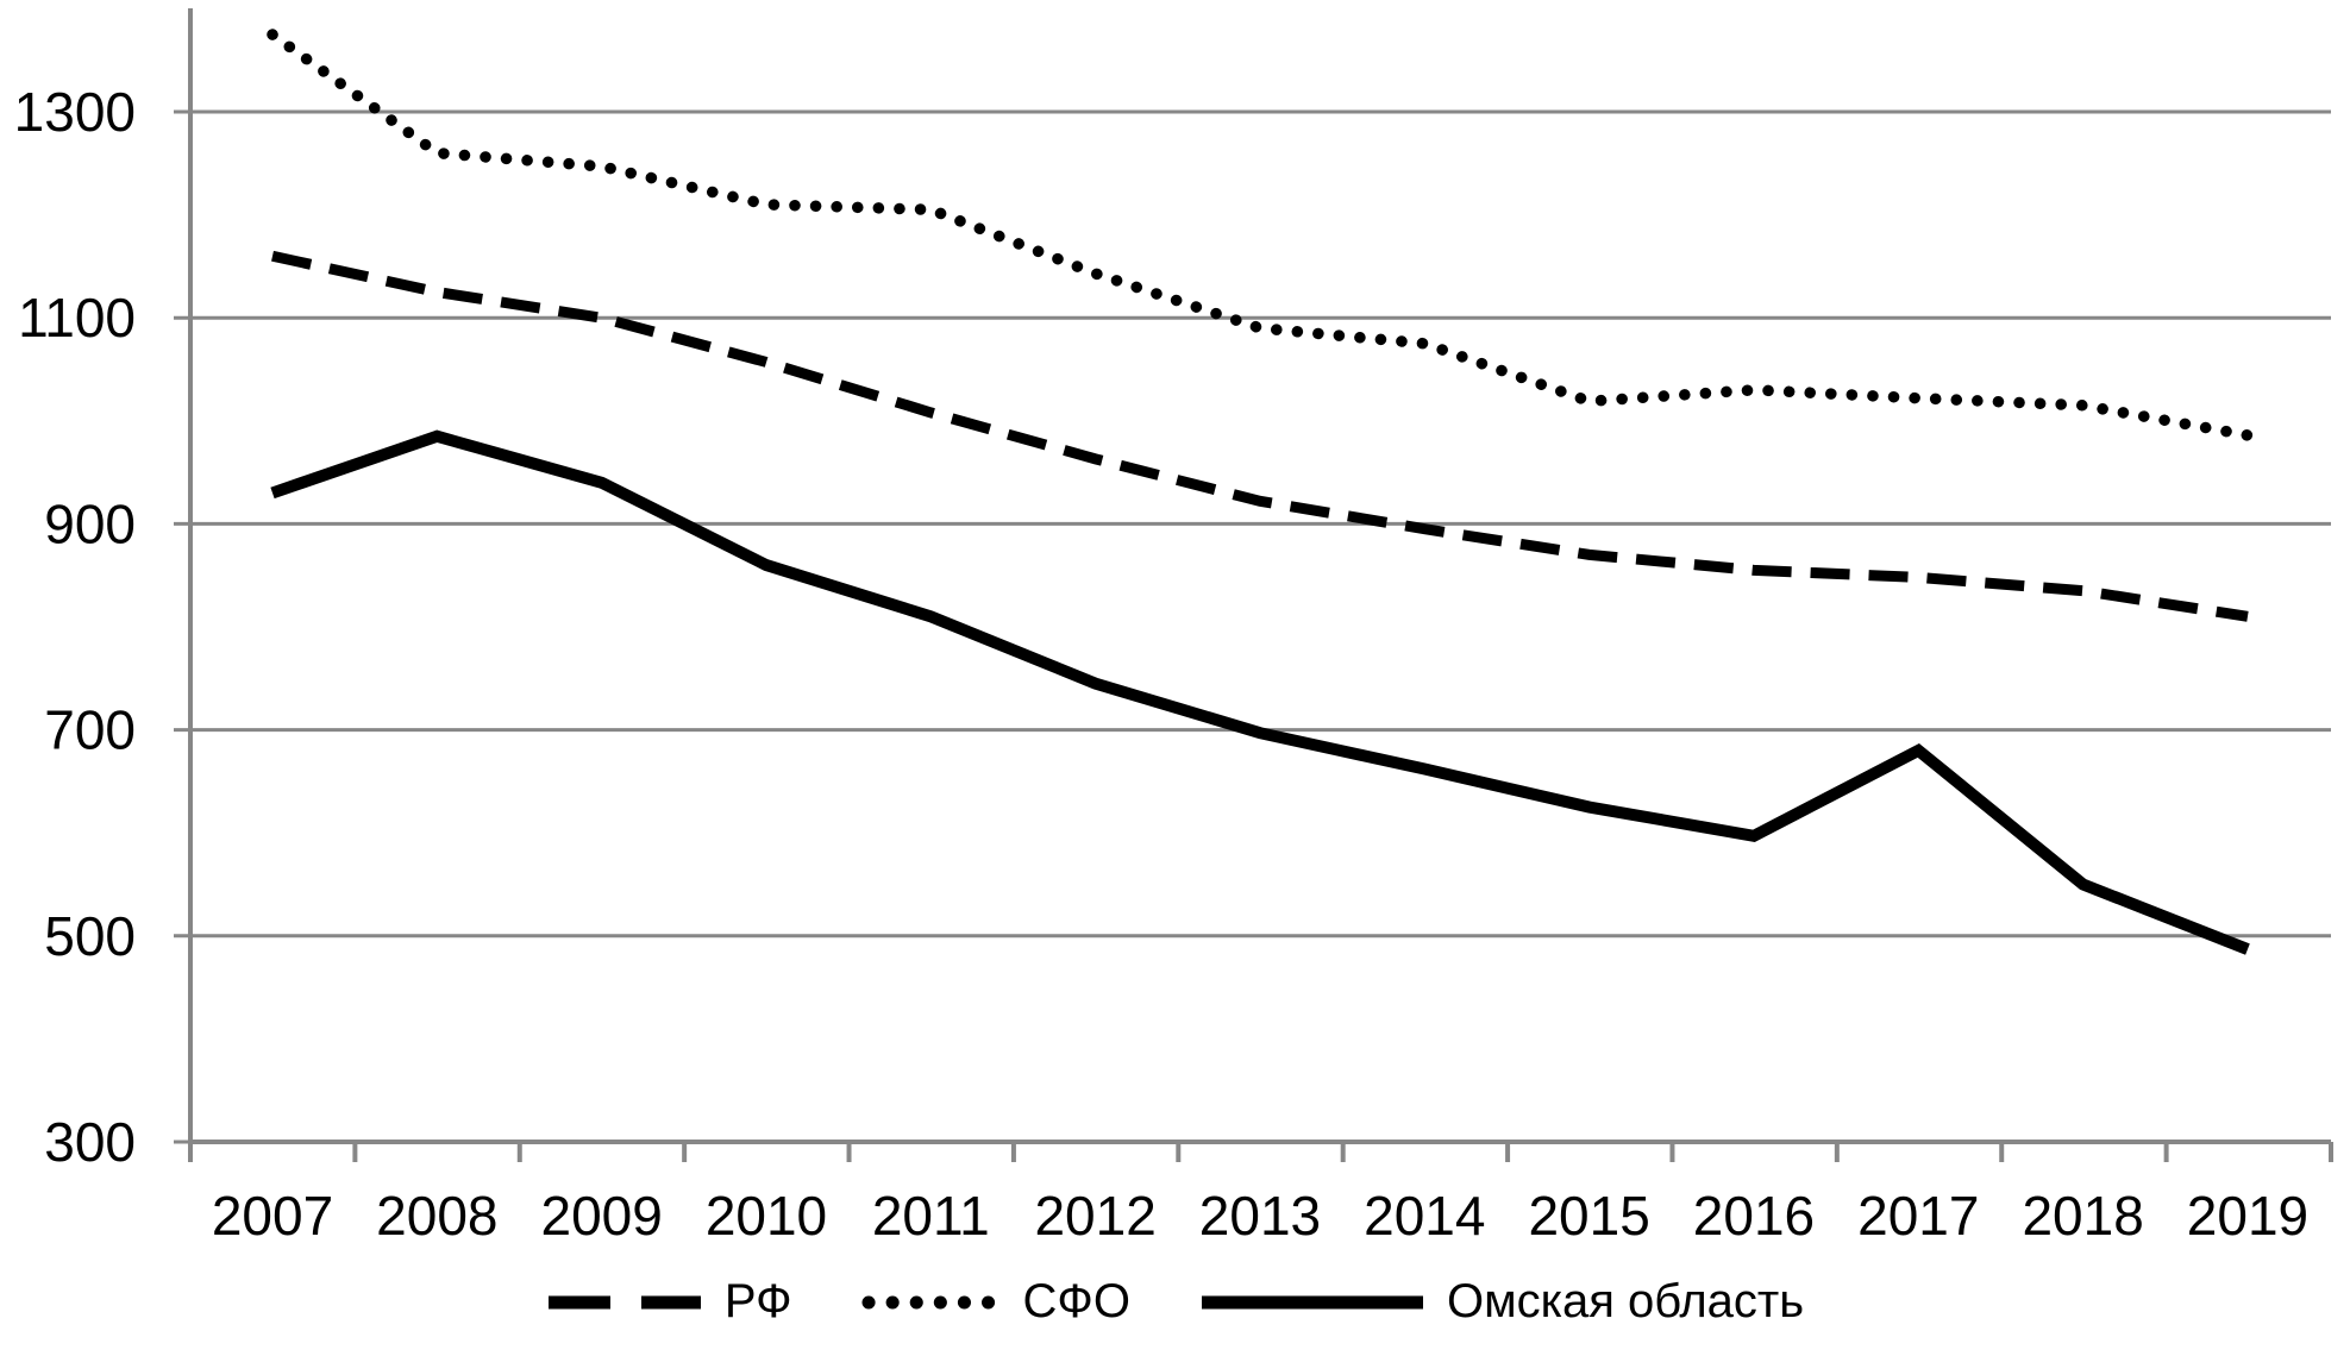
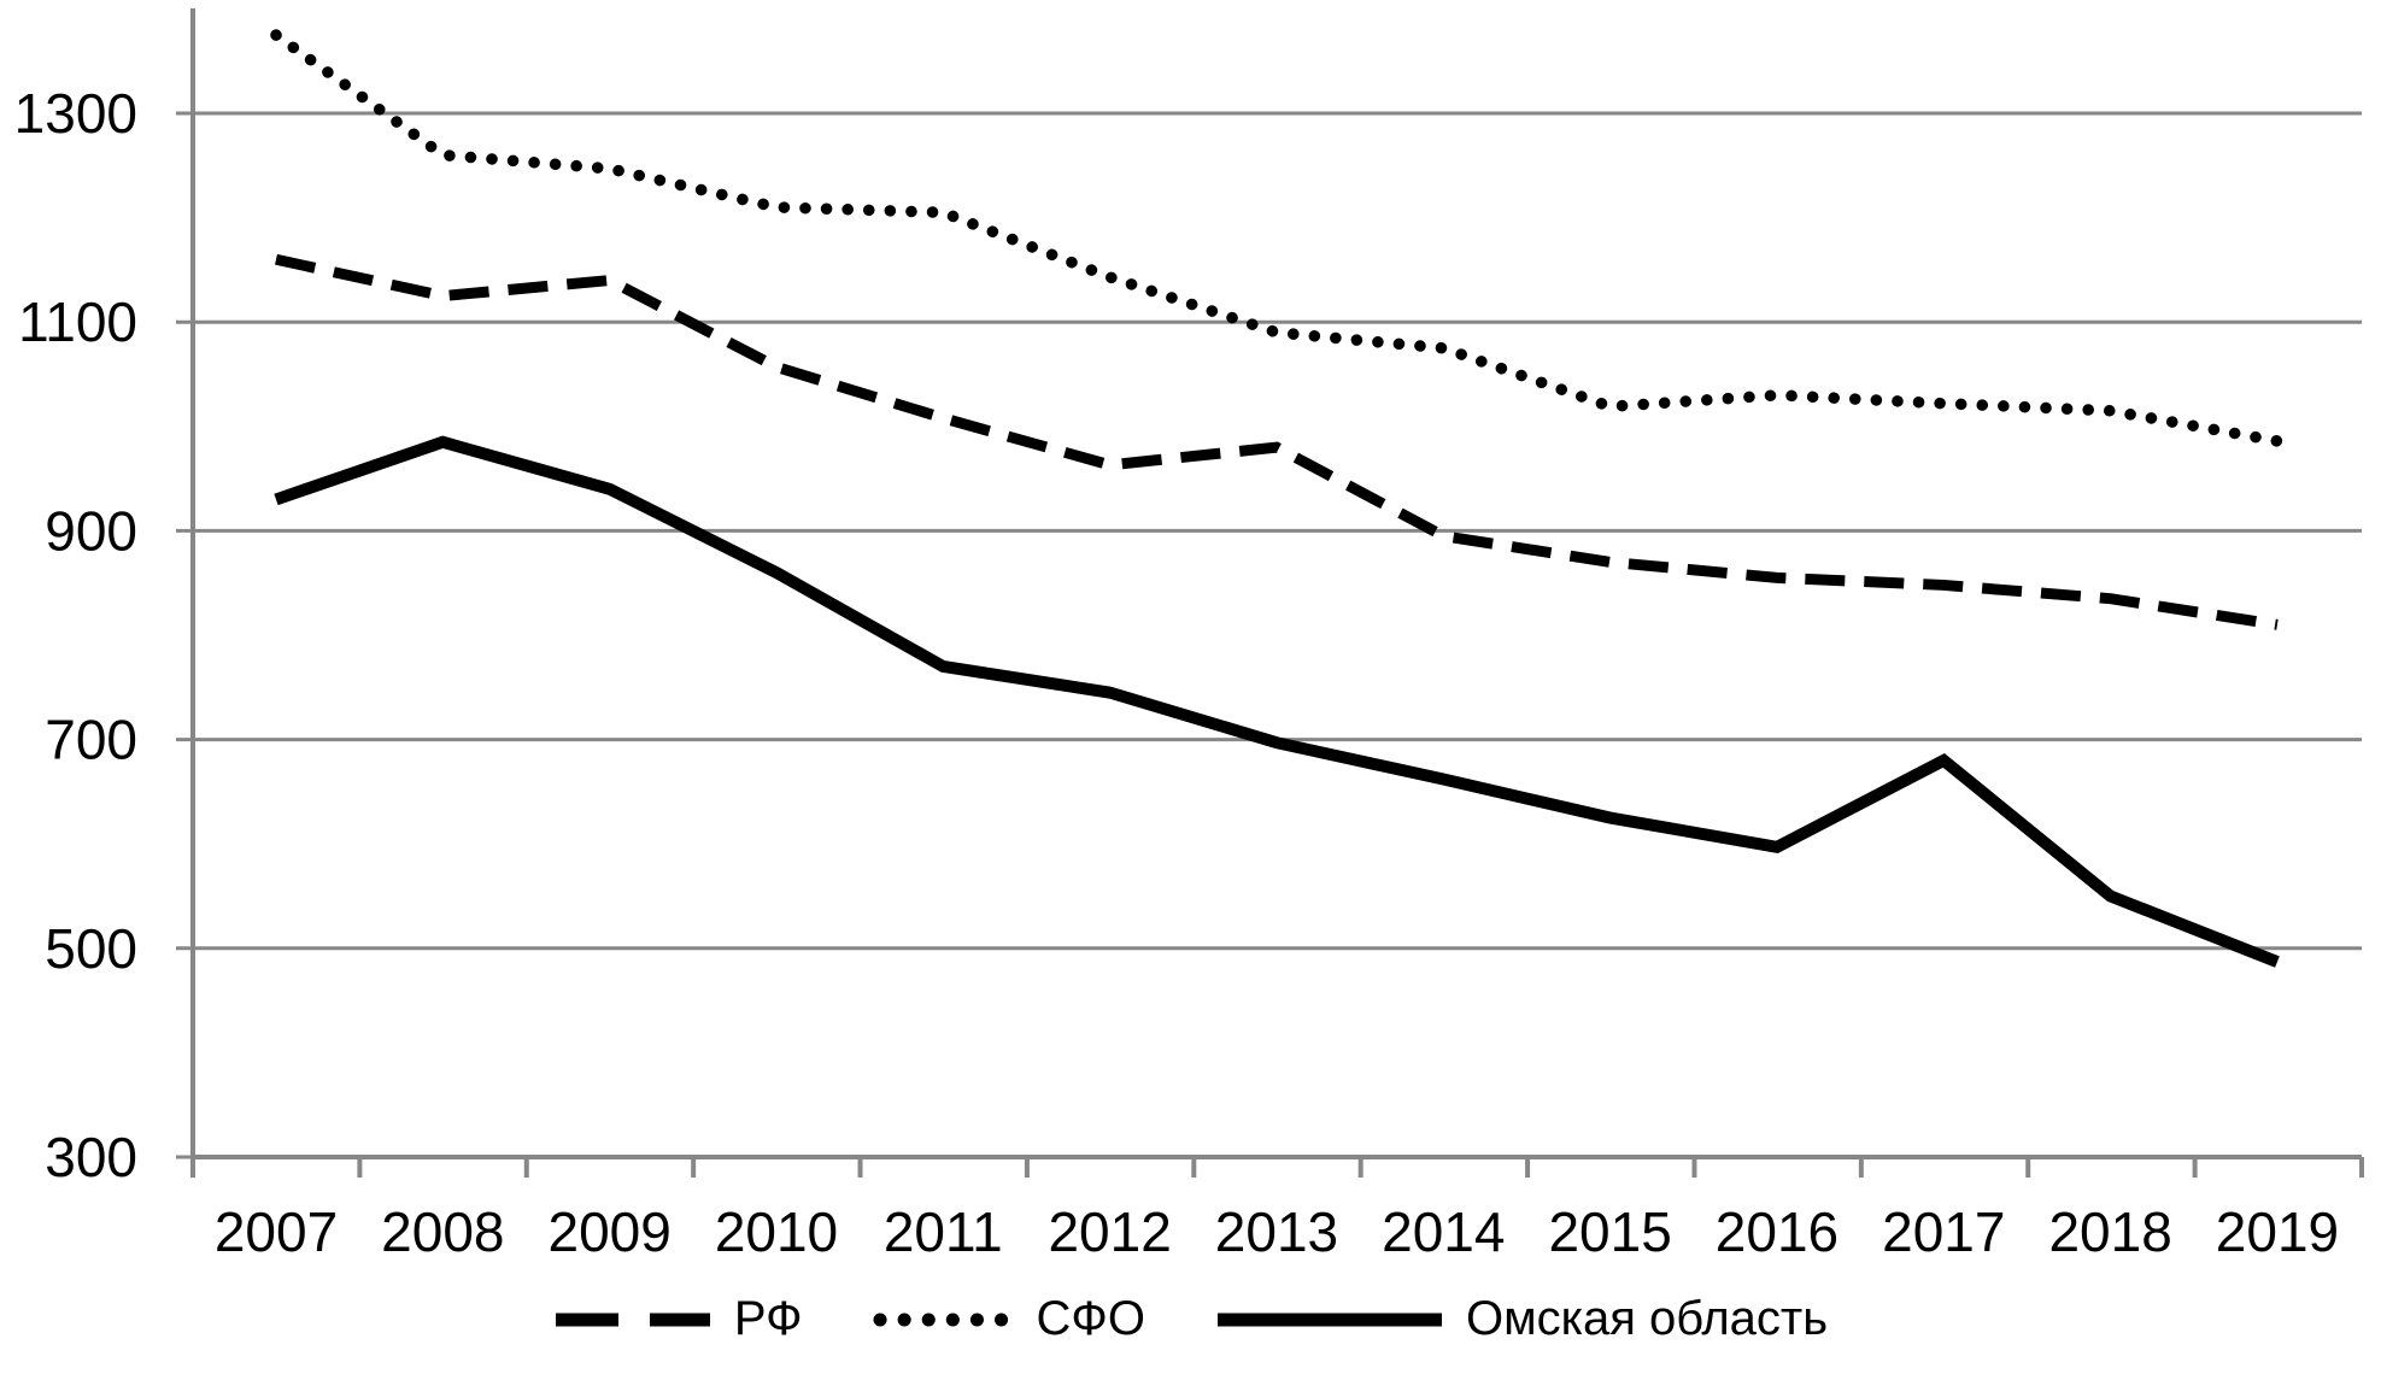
РФ/2009: 1100 -> 1140
Омская область/2011: 810 -> 770
РФ/2013: 920 -> 980
